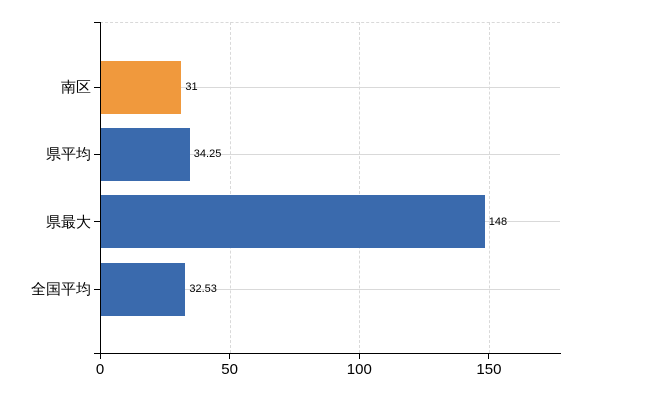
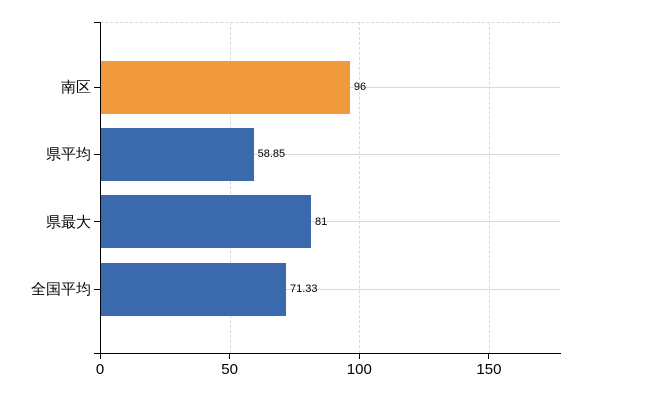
南区: 31 -> 96
県平均: 34.25 -> 58.85
県最大: 148 -> 81
全国平均: 32.53 -> 71.33
